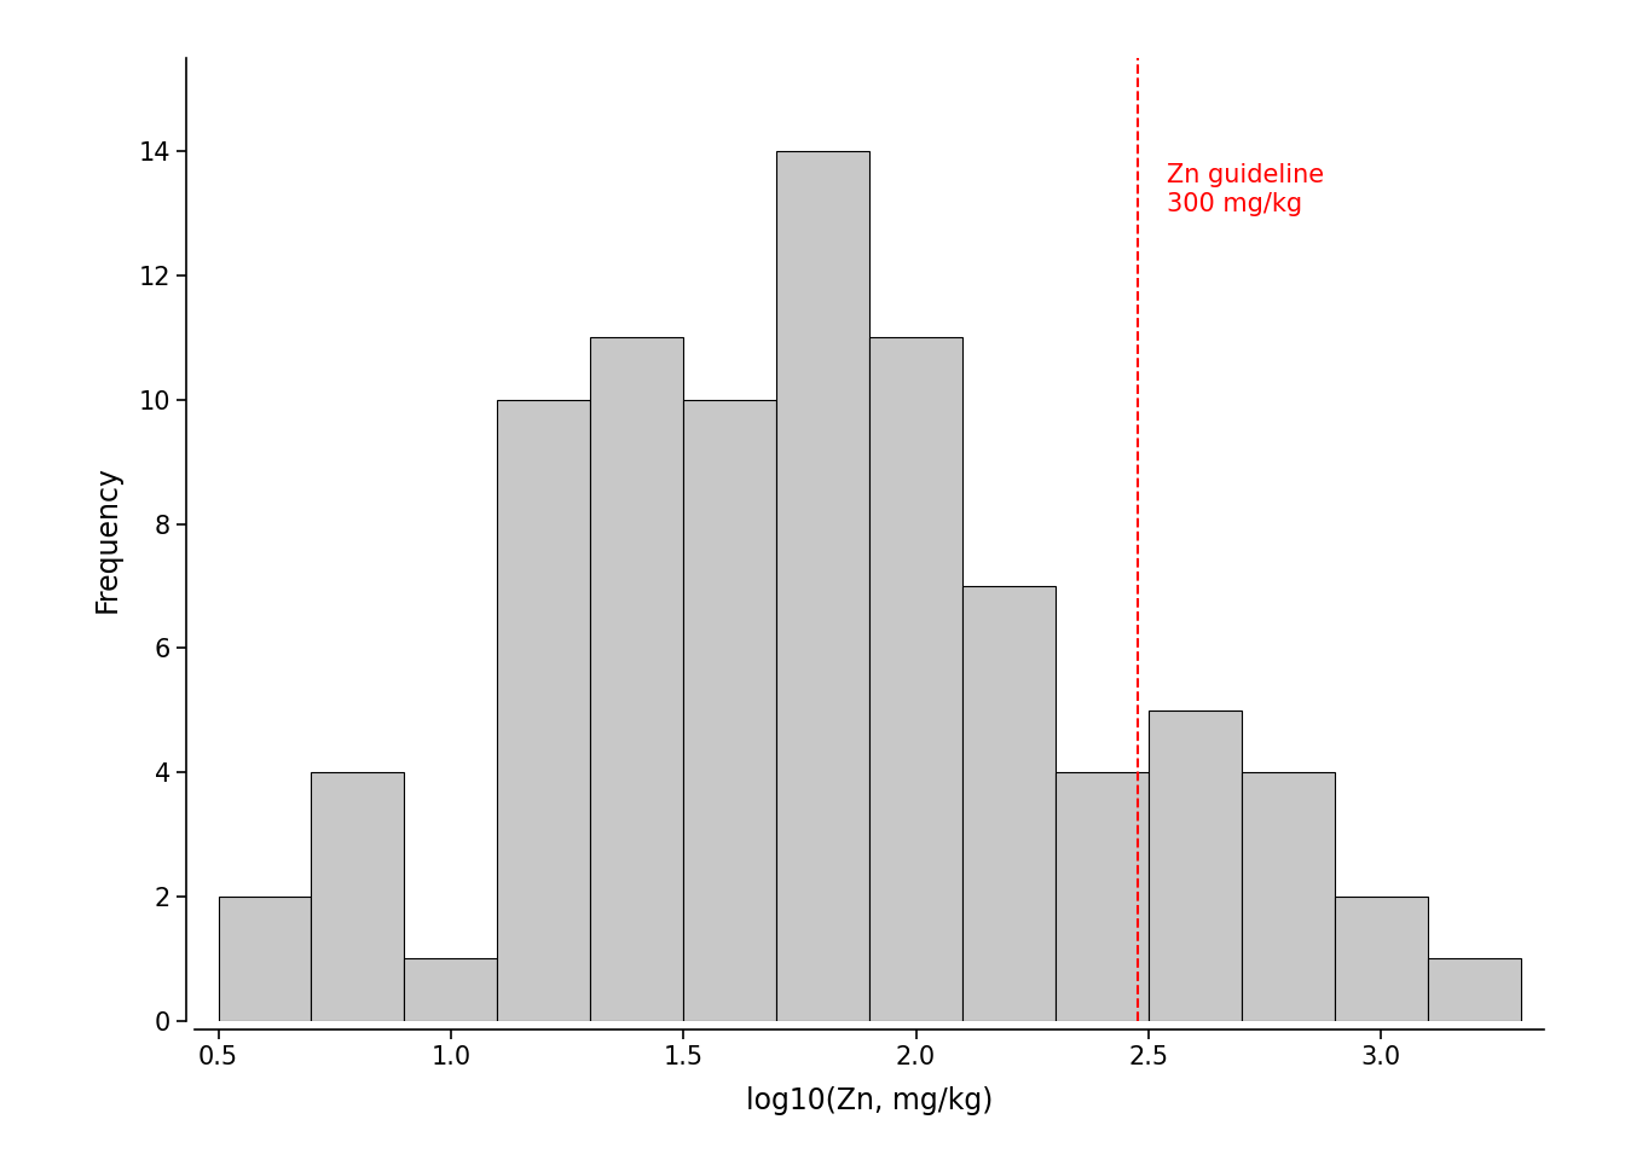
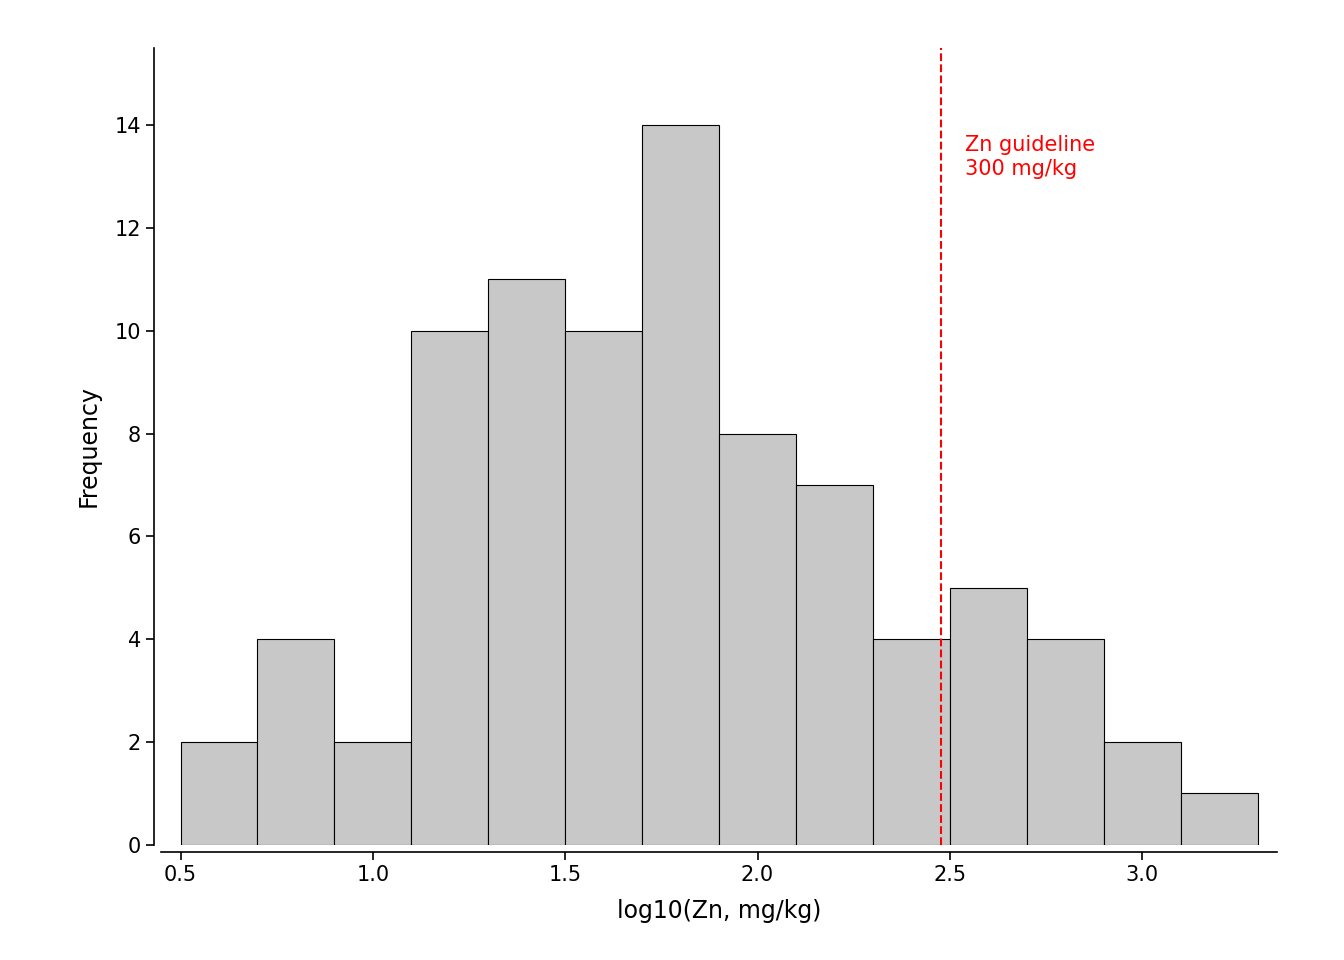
1.0: 1 -> 2
2.0: 11 -> 8
